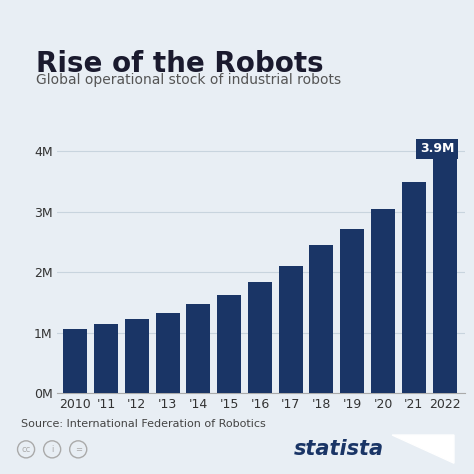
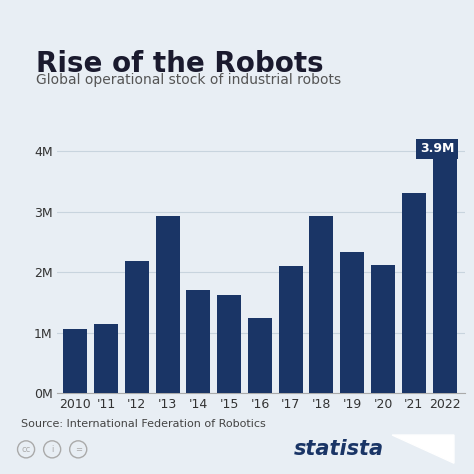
'12: 1.22M -> 2.18M
'13: 1.32M -> 2.92M
'14: 1.47M -> 1.70M
'16: 1.83M -> 1.24M
'18: 2.44M -> 2.92M
'19: 2.72M -> 2.34M
'20: 3.05M -> 2.12M
'21: 3.48M -> 3.30M
